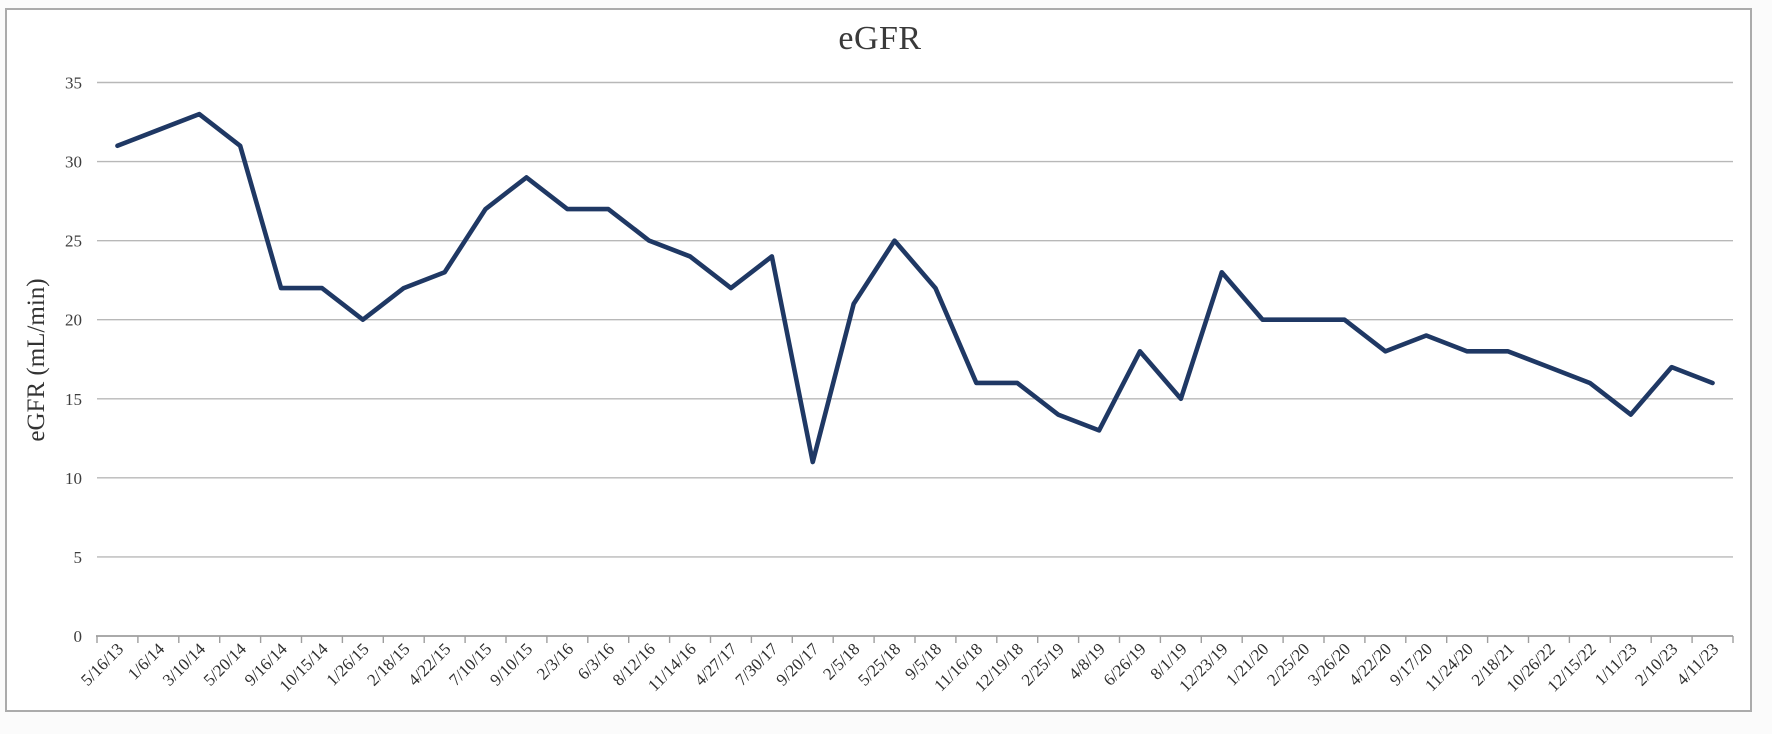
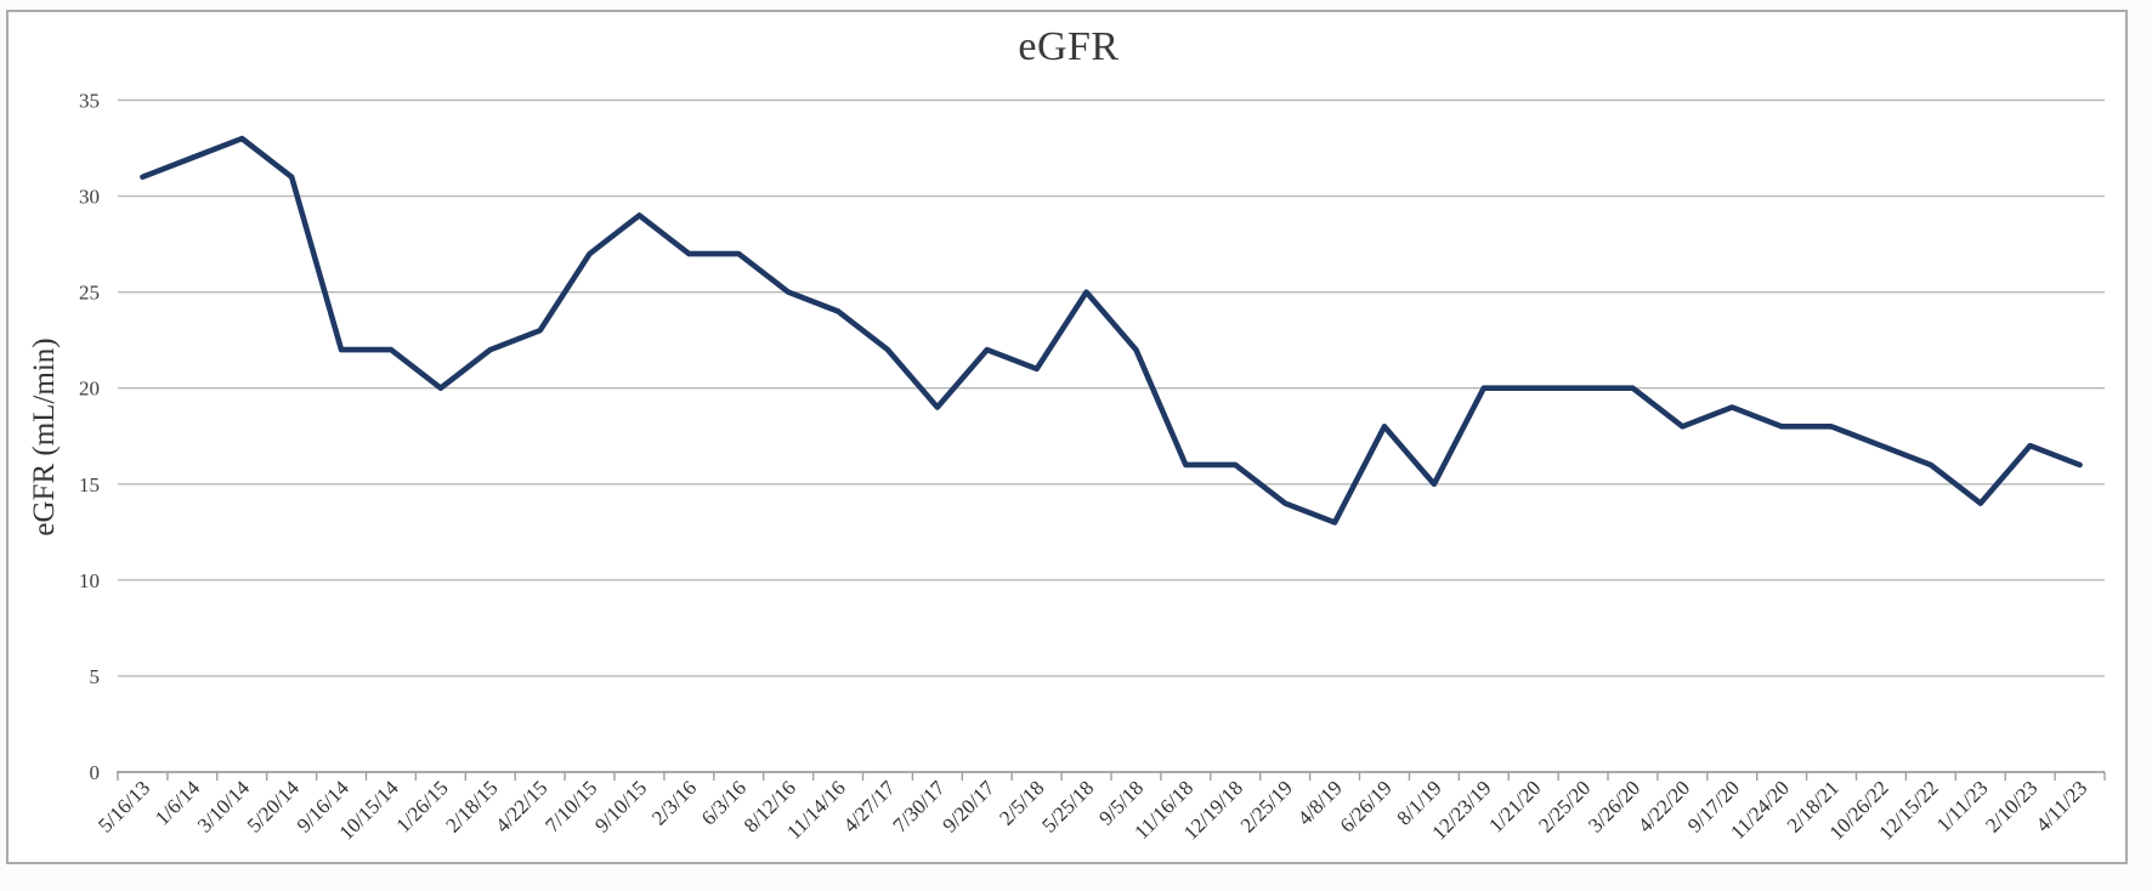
7/30/17: 24 -> 19
9/20/17: 11 -> 22
12/23/19: 23 -> 20
